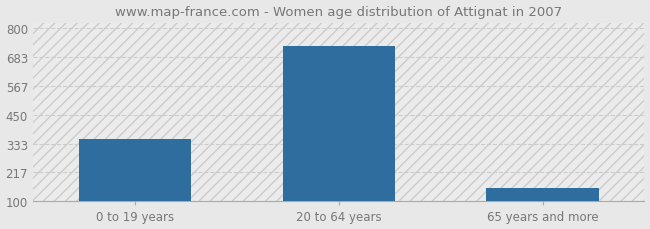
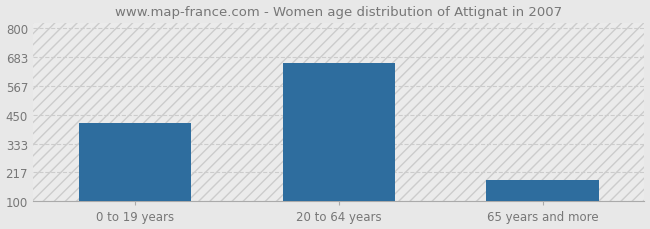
0 to 19 years: 352 -> 415
20 to 64 years: 727 -> 660
65 years and more: 155 -> 185
